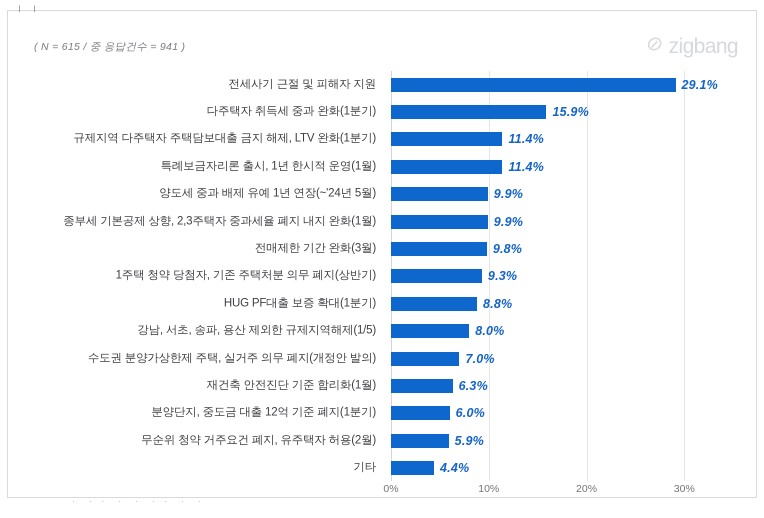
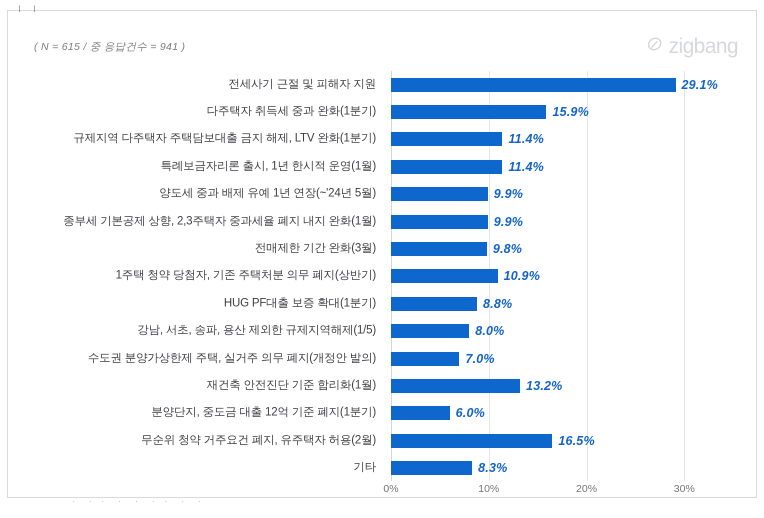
1주택 청약 당첨자, 기존 주택처분 의무 폐지(상반기): 9.3% -> 10.9%
재건축 안전진단 기준 합리화(1월): 6.3% -> 13.2%
무순위 청약 거주요건 폐지, 유주택자 허용(2월): 5.9% -> 16.5%
기타: 4.4% -> 8.3%
